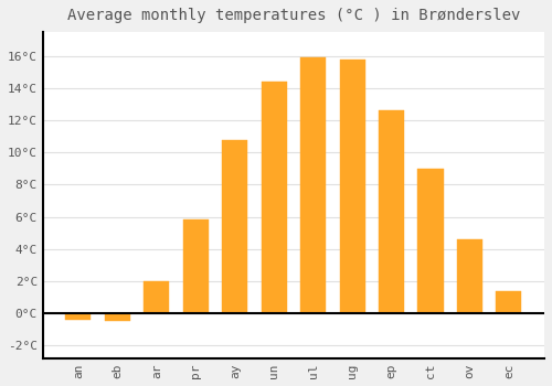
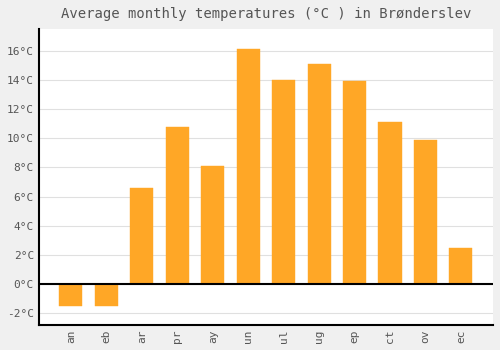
an: -0.4°C -> -1.5°C
eb: -0.5°C -> -1.5°C
ar: 2.0°C -> 6.6°C
pr: 5.8°C -> 10.8°C
ay: 10.8°C -> 8.1°C
un: 14.4°C -> 16.1°C
ul: 15.9°C -> 14.0°C
ug: 15.8°C -> 15.1°C
ep: 12.6°C -> 13.9°C
ct: 9.0°C -> 11.1°C
ov: 4.6°C -> 9.9°C
ec: 1.4°C -> 2.5°C
